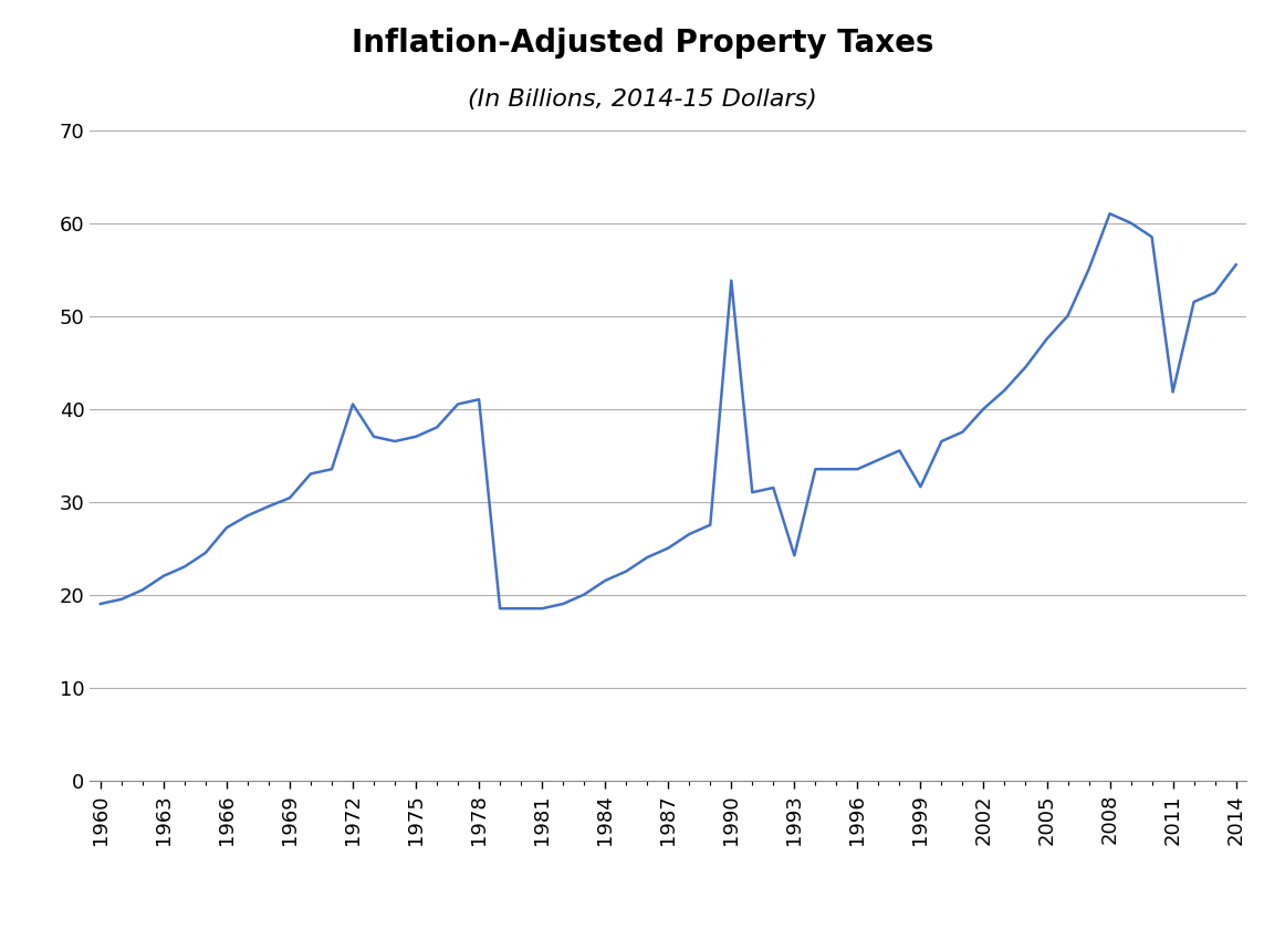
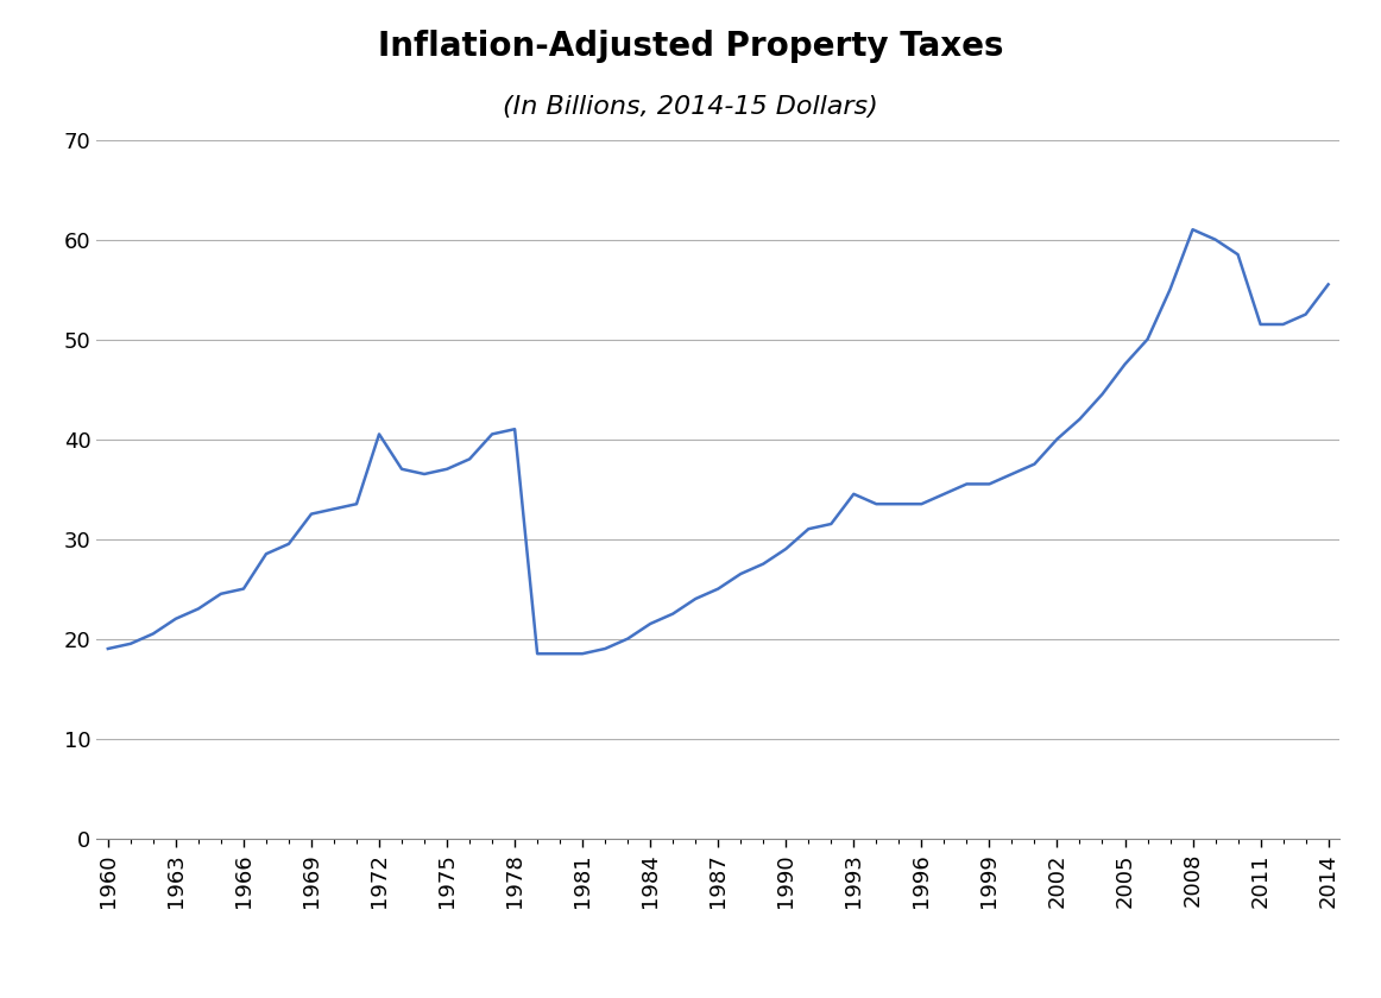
1966: 27.2 -> 25.0
1969: 30.4 -> 32.5
1990: 53.8 -> 29.0
1993: 24.2 -> 34.5
1999: 31.6 -> 35.5
2011: 41.8 -> 51.5
